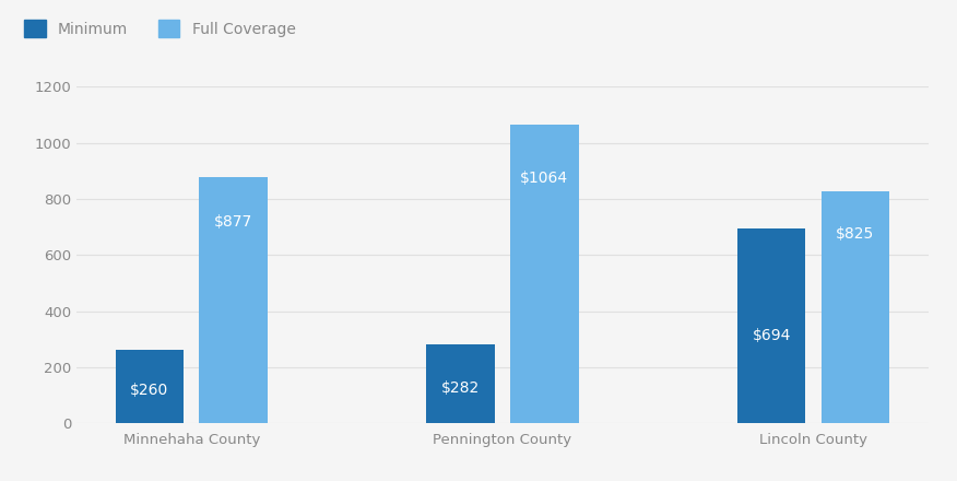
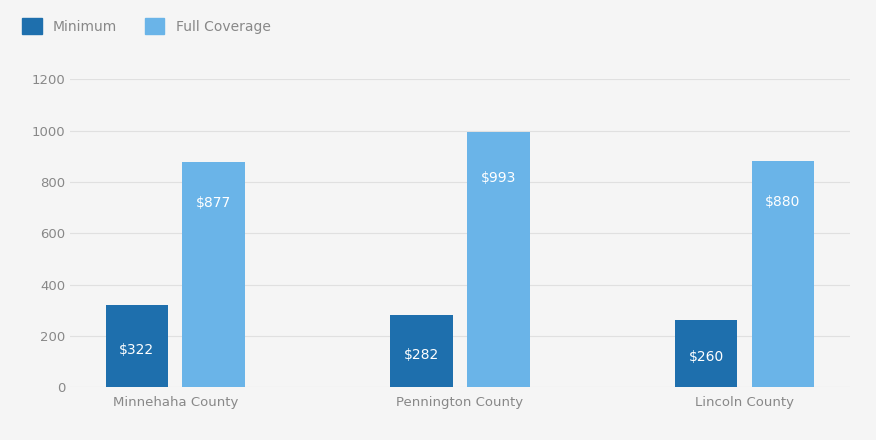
Minimum/Minnehaha County: $260 -> $322
Full Coverage/Pennington County: $1064 -> $993
Minimum/Lincoln County: $694 -> $260
Full Coverage/Lincoln County: $825 -> $880
